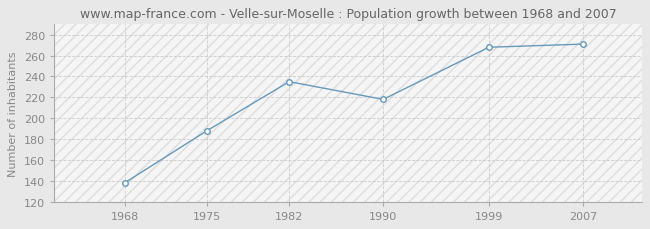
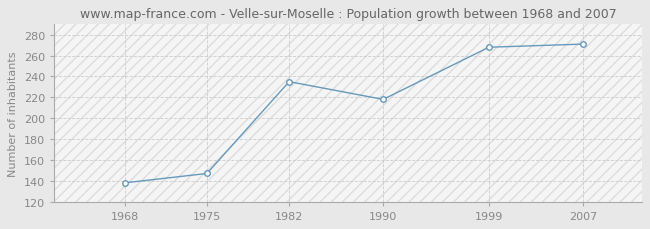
1975: 188 -> 147
